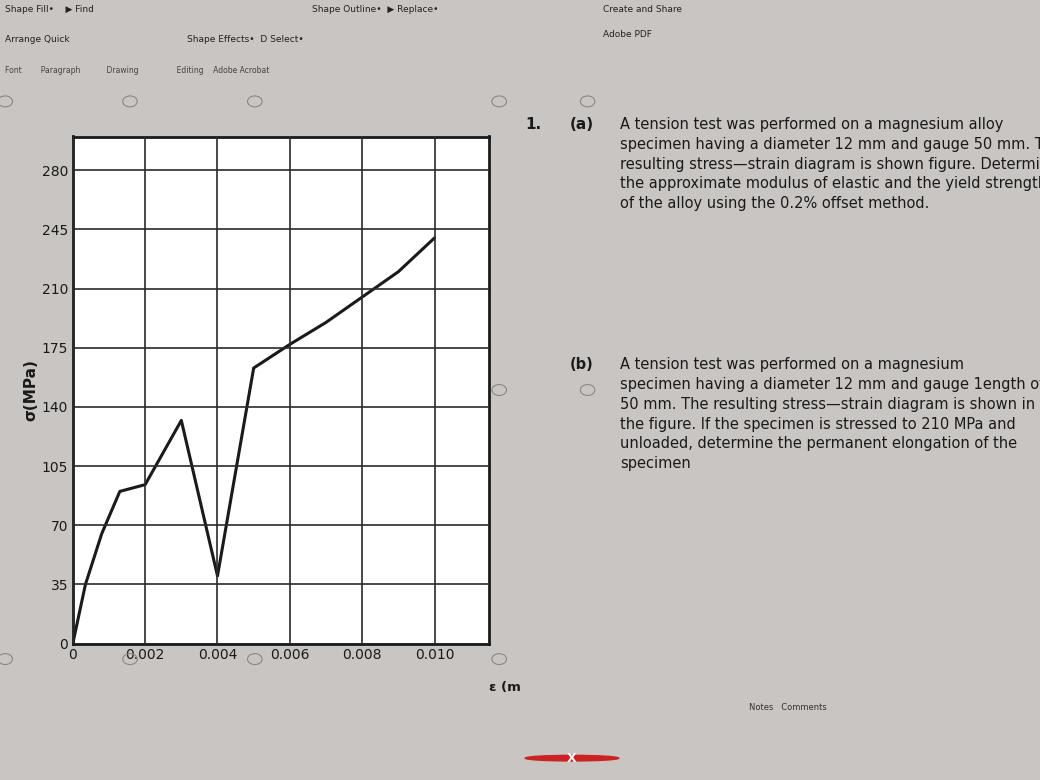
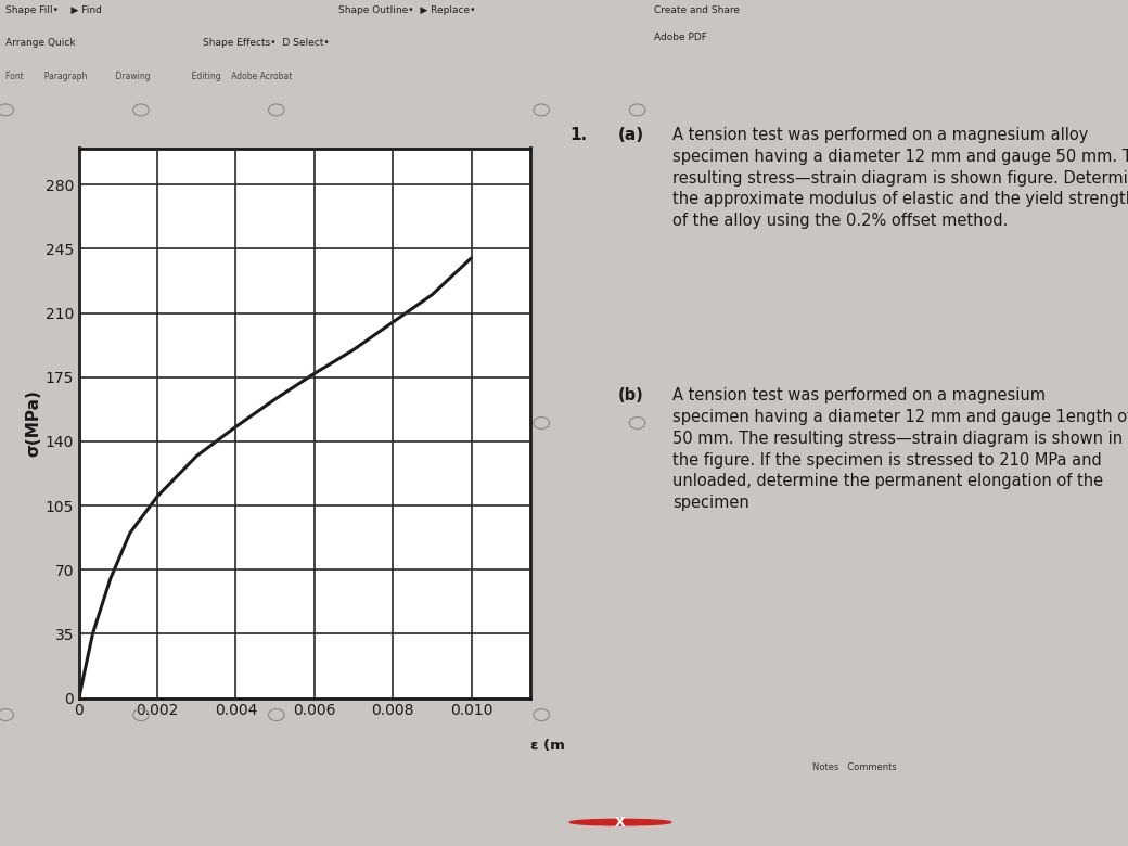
0.002: 94 -> 110
0.004: 40 -> 148
